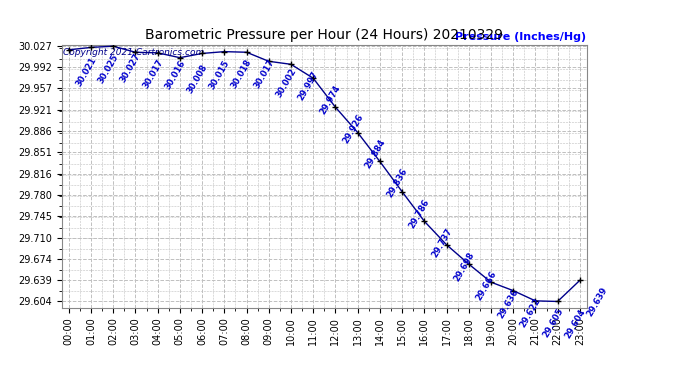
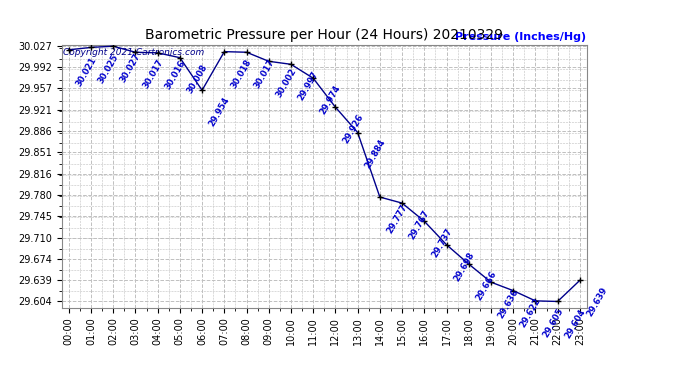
06:00: 30.015 -> 29.954
14:00: 29.836 -> 29.777
15:00: 29.786 -> 29.767
